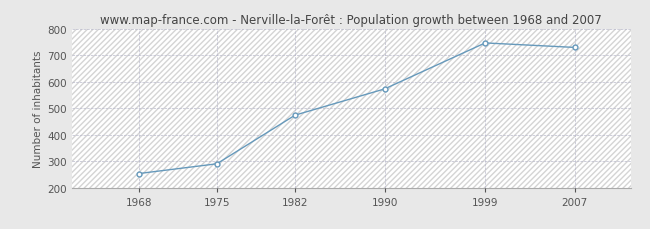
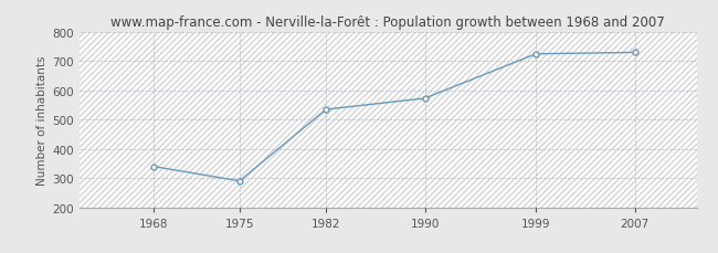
1968: 253 -> 340
1982: 474 -> 535
1999: 747 -> 725
